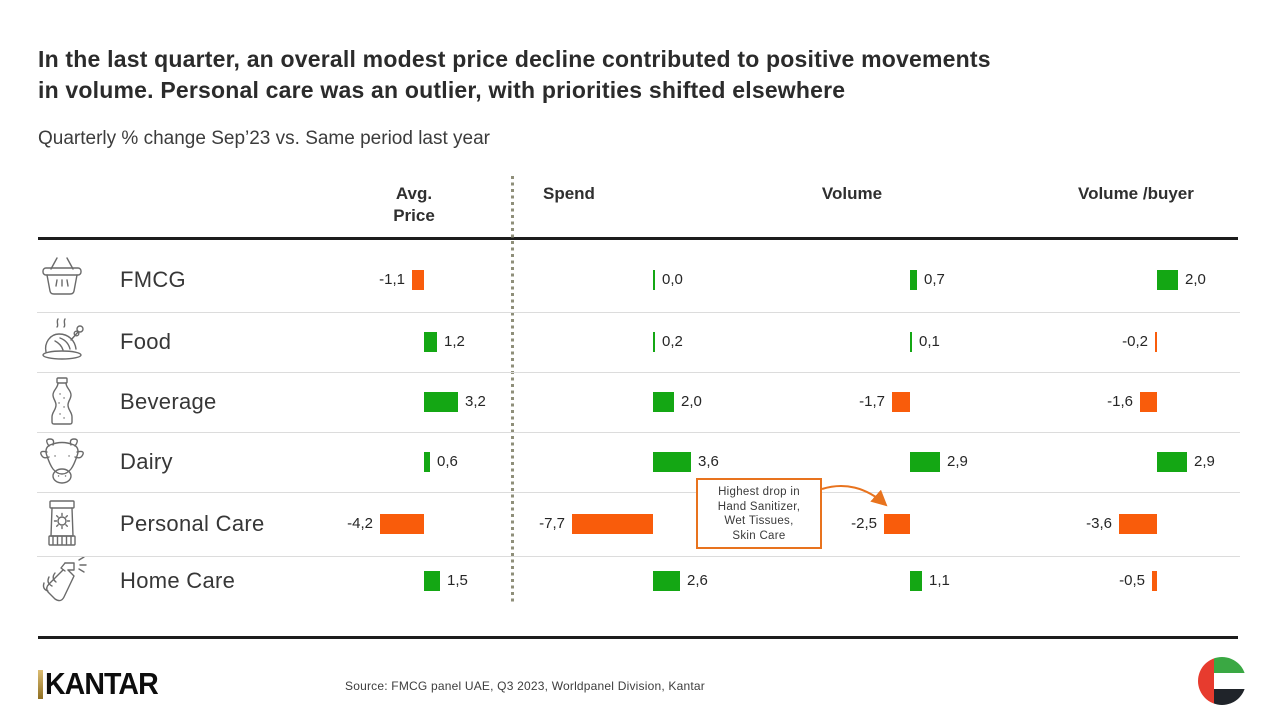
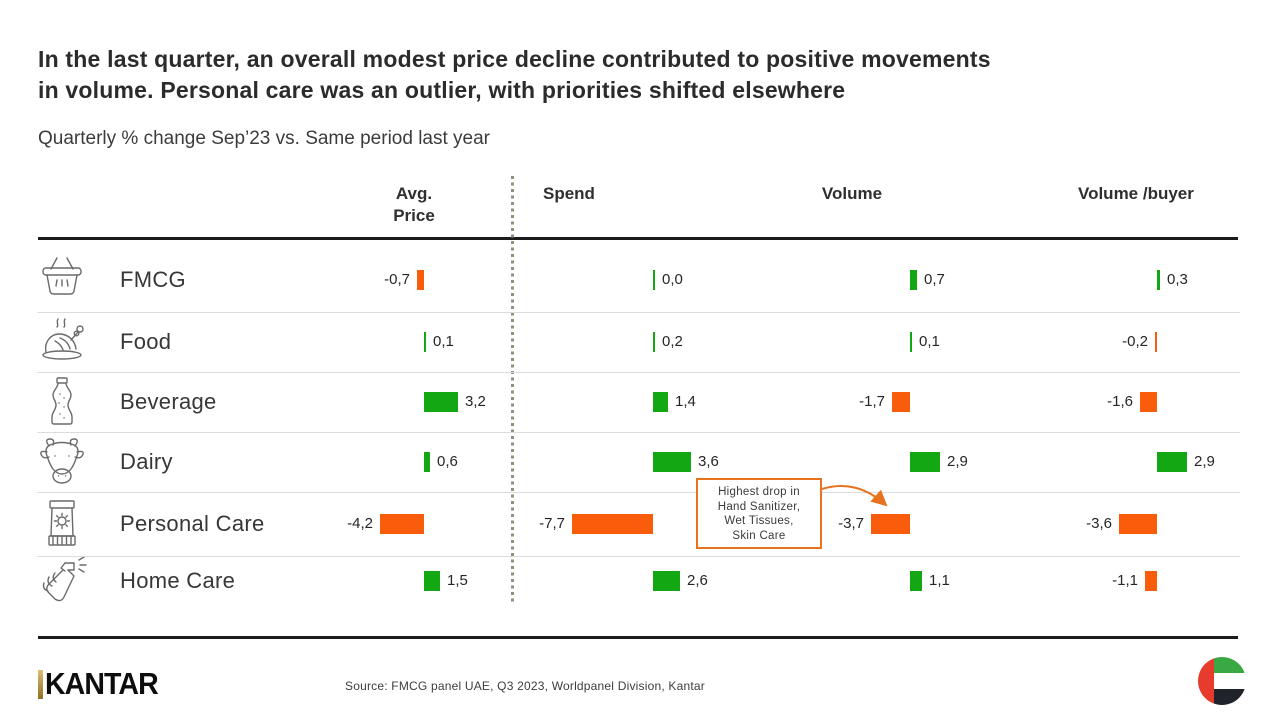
Avg. Price/FMCG: -1,1 -> -0,7
Volume /buyer/FMCG: 2,0 -> 0,3
Avg. Price/Food: 1,2 -> 0,1
Spend/Beverage: 2,0 -> 1,4
Volume/Personal Care: -2,5 -> -3,7
Volume /buyer/Home Care: -0,5 -> -1,1
